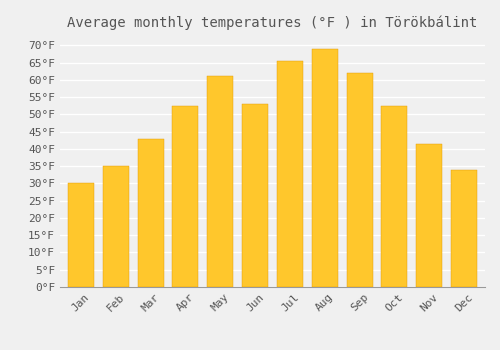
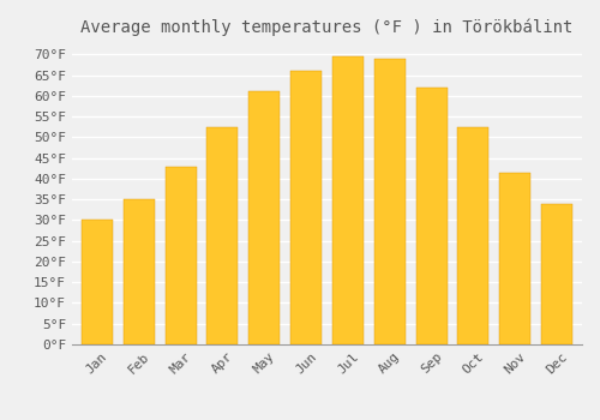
Jun: 53.0°F -> 66.0°F
Jul: 65.5°F -> 69.5°F
